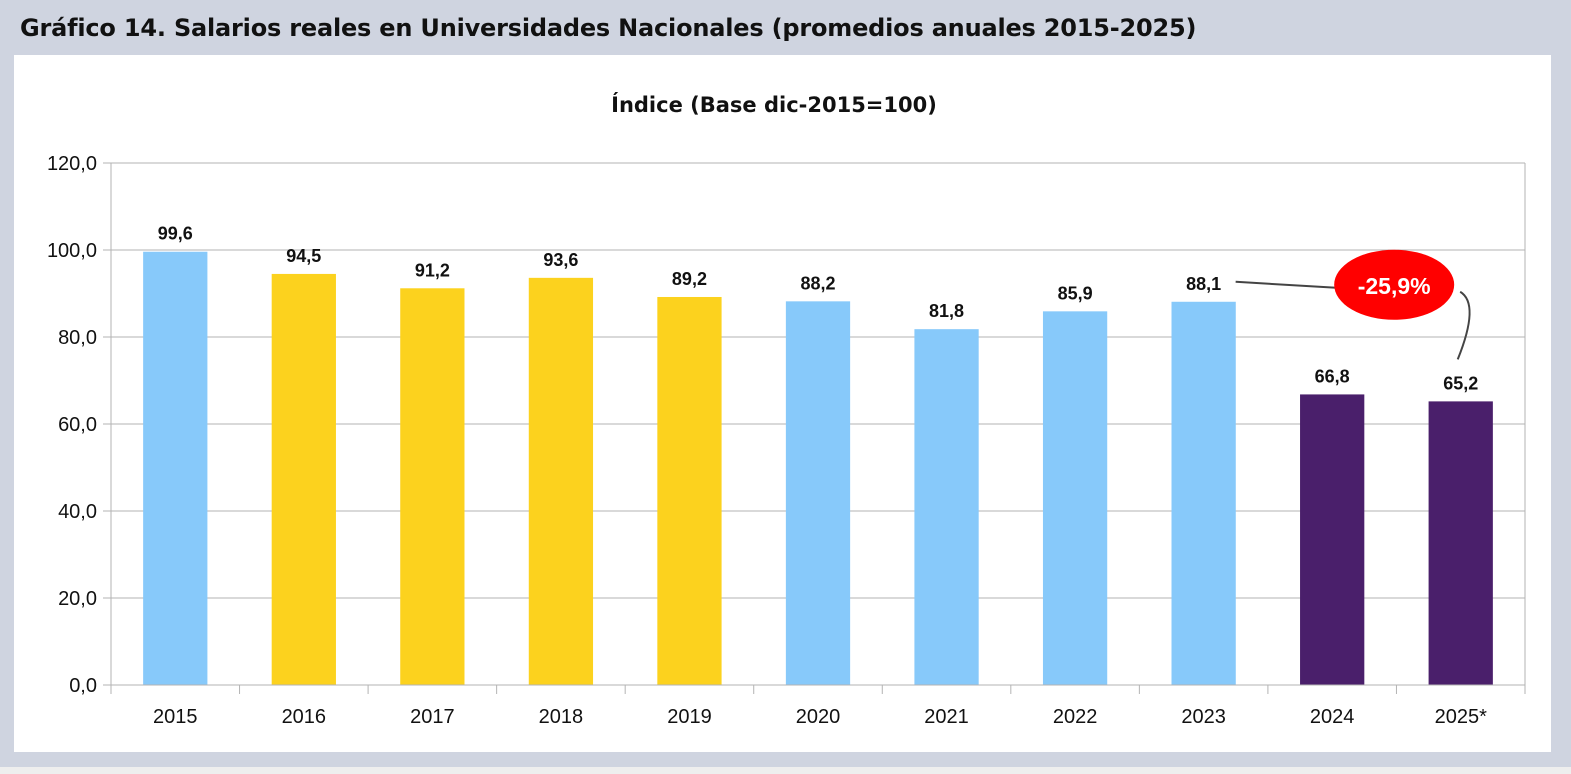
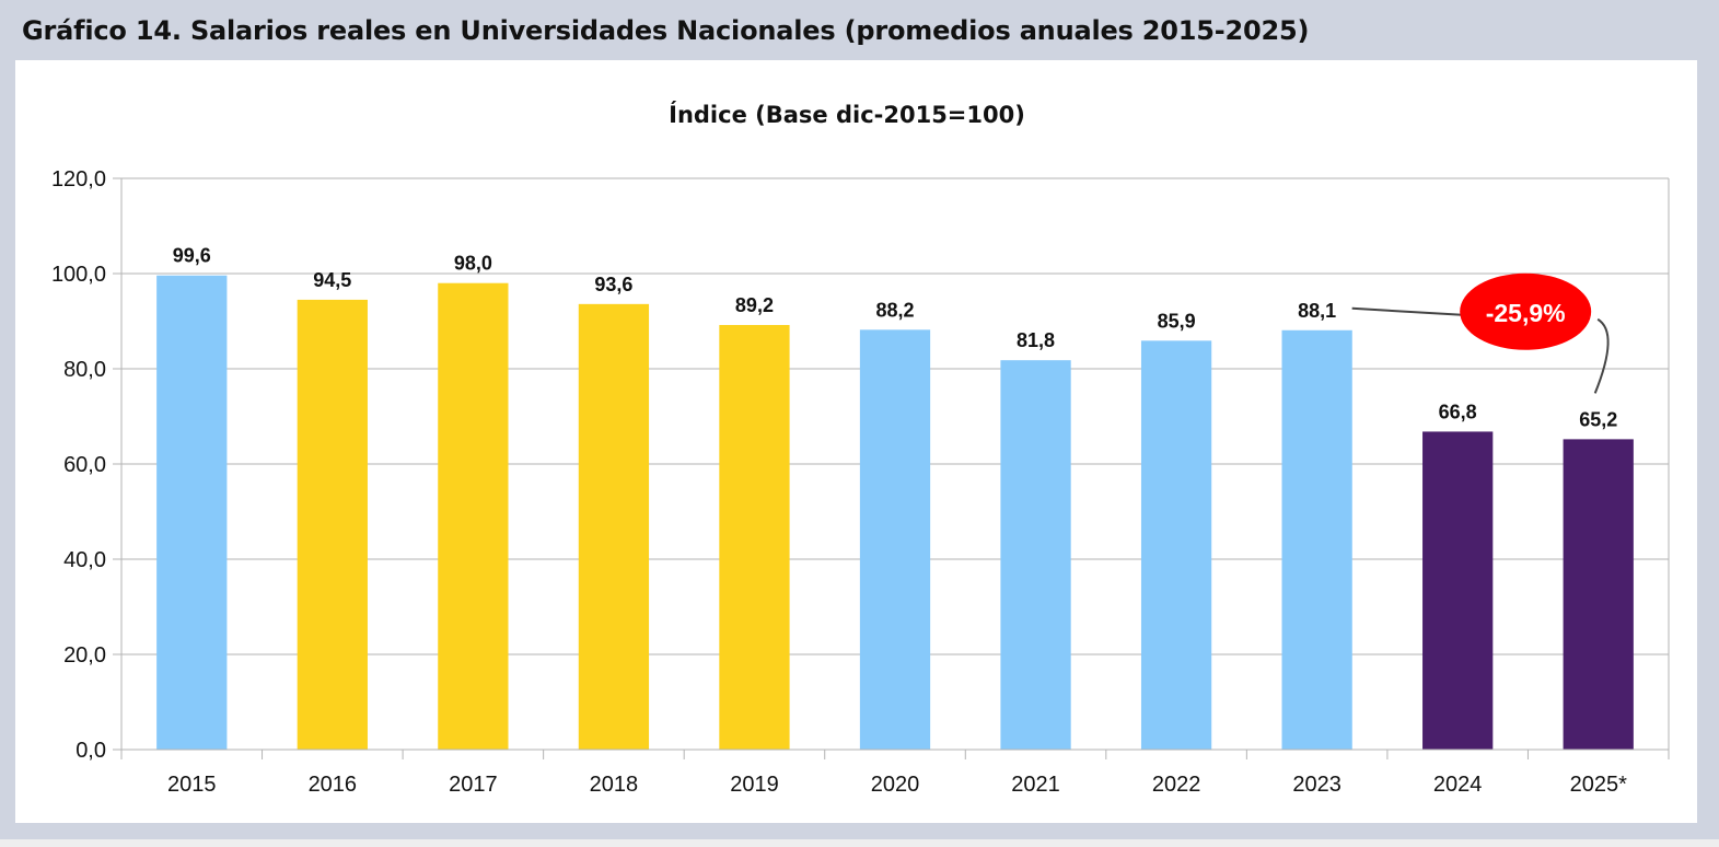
2017: 91,2 -> 98,0
